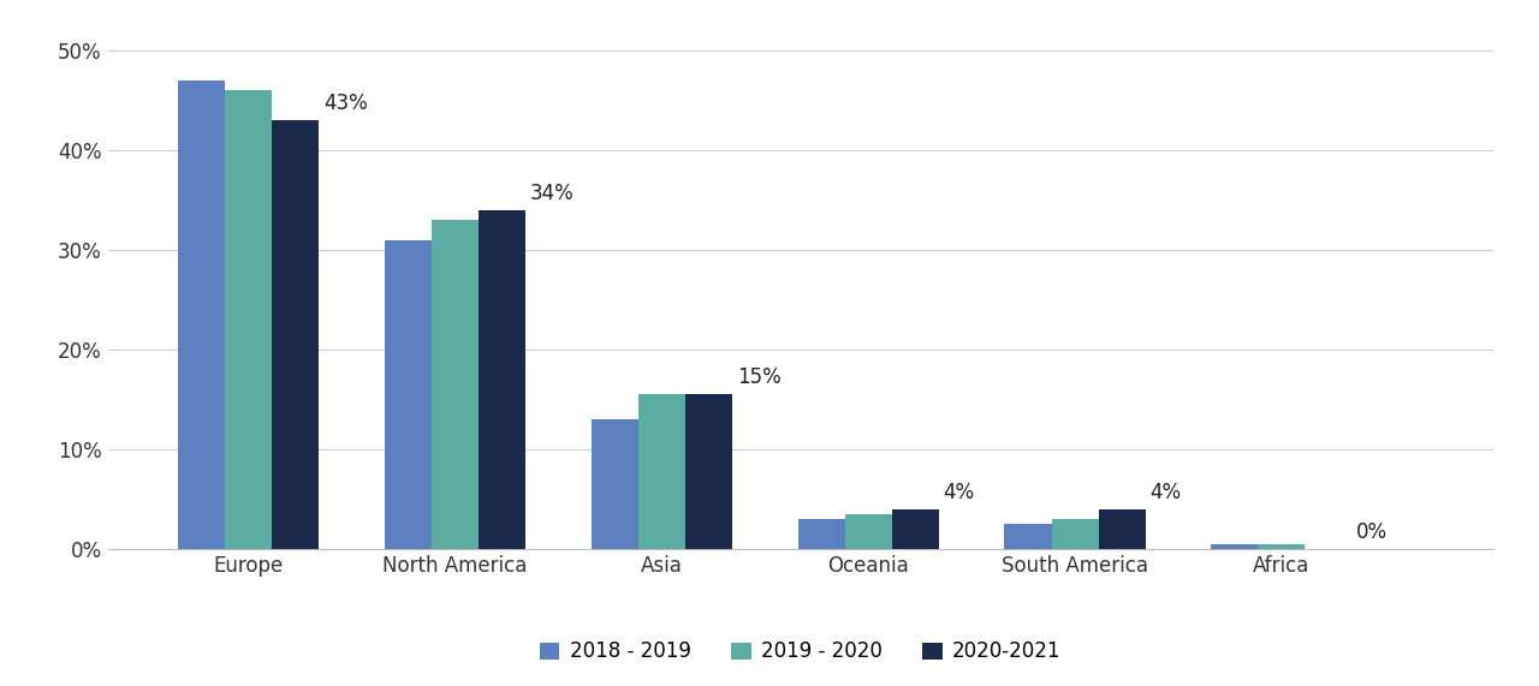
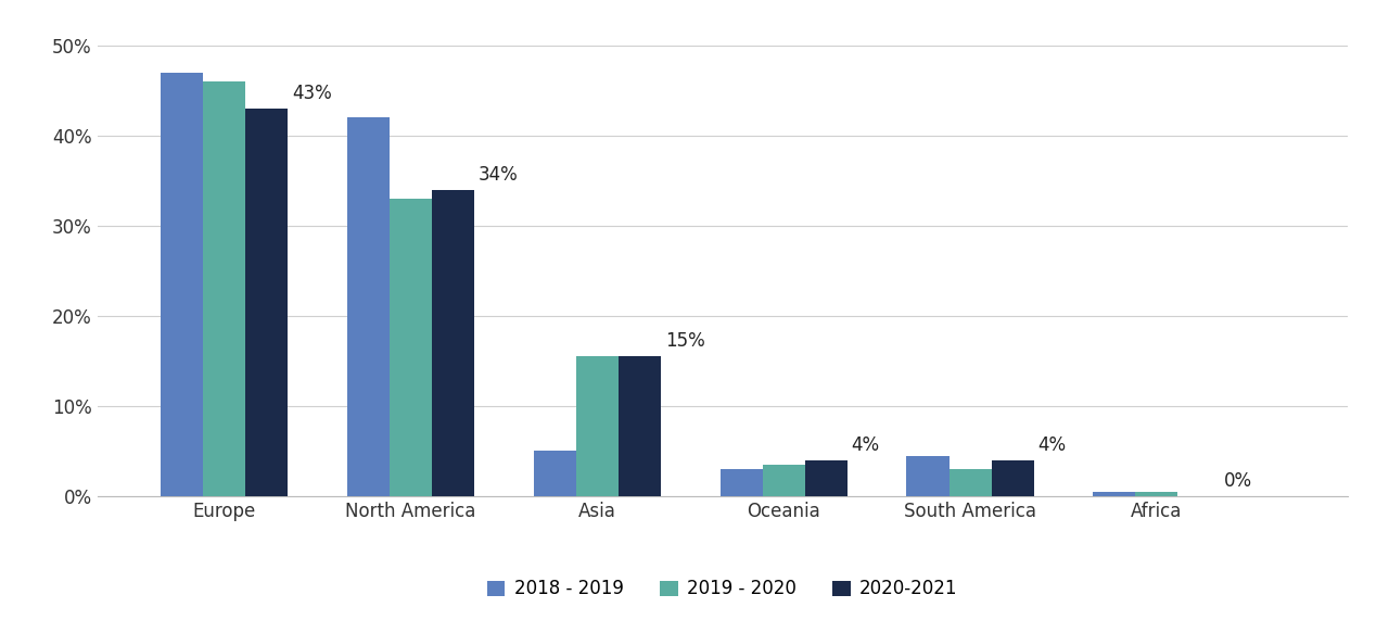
2018 - 2019/North America: 31.0% -> 42.0%
2018 - 2019/Asia: 13.0% -> 5.0%
2018 - 2019/South America: 2.5% -> 4.4%
